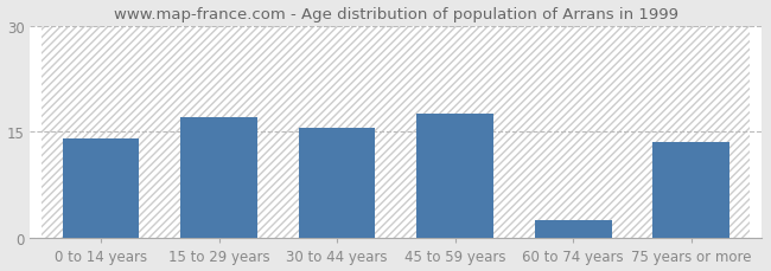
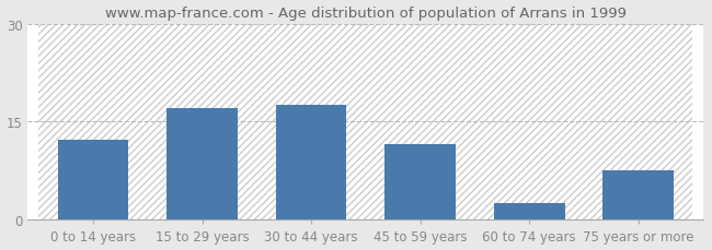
0 to 14 years: 14.0 -> 12.2
30 to 44 years: 15.5 -> 17.6
45 to 59 years: 17.5 -> 11.6
75 years or more: 13.5 -> 7.6
